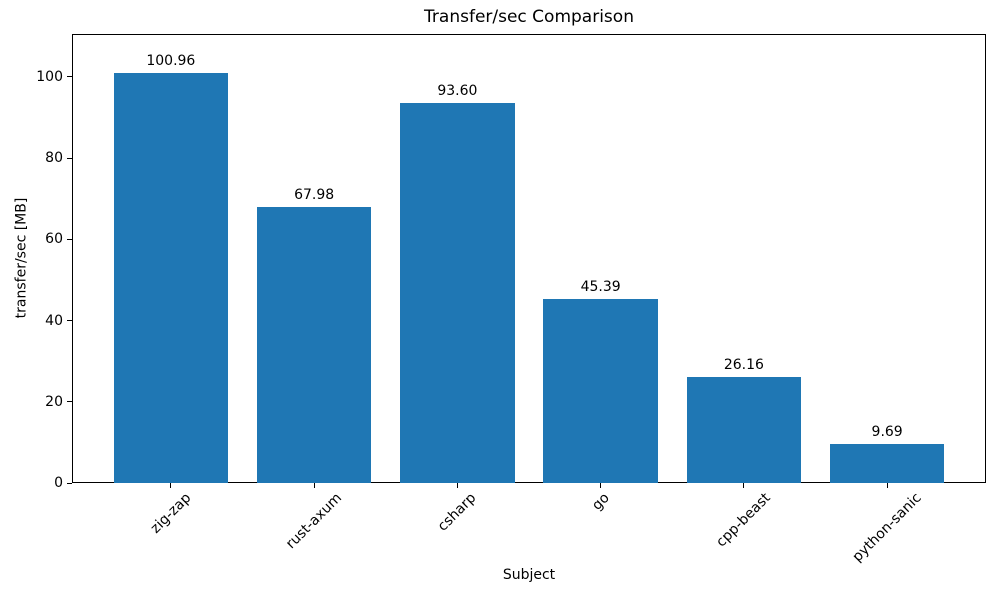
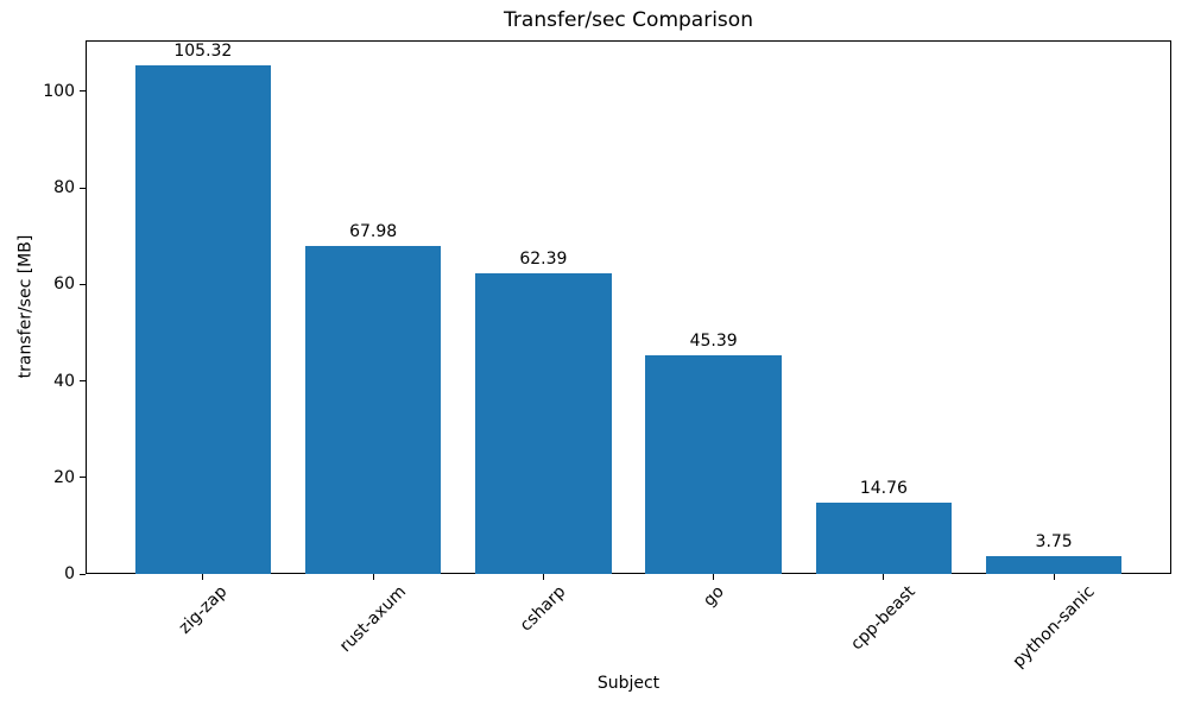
zig-zap: 100.96 -> 105.32
csharp: 93.60 -> 62.39
cpp-beast: 26.16 -> 14.76
python-sanic: 9.69 -> 3.75
